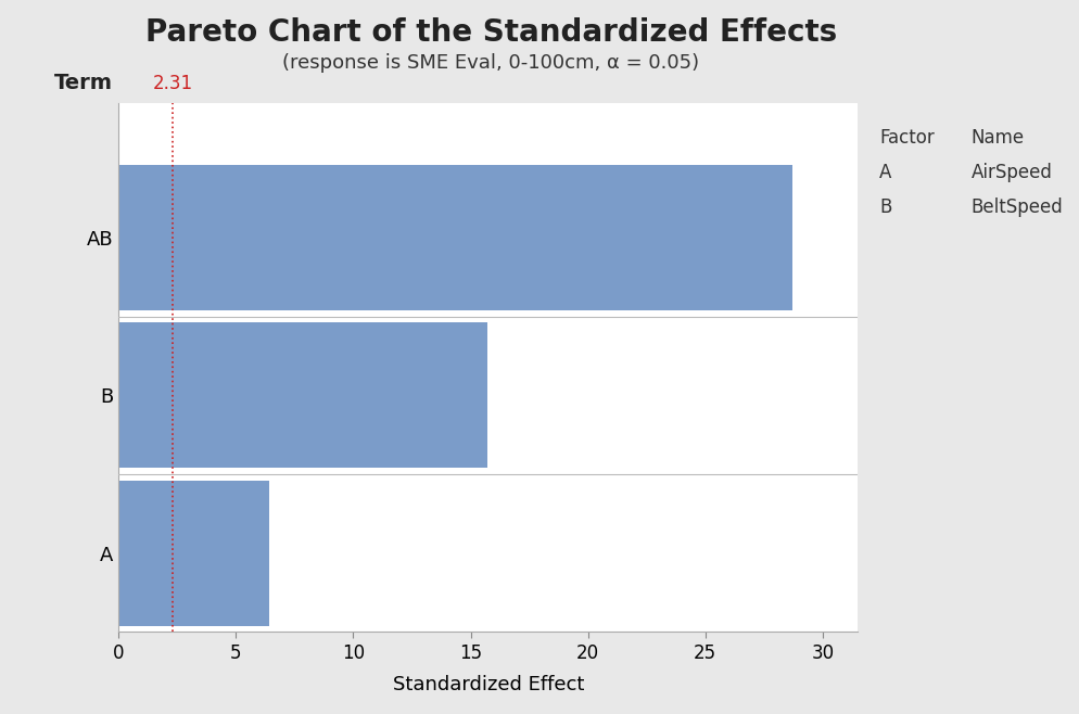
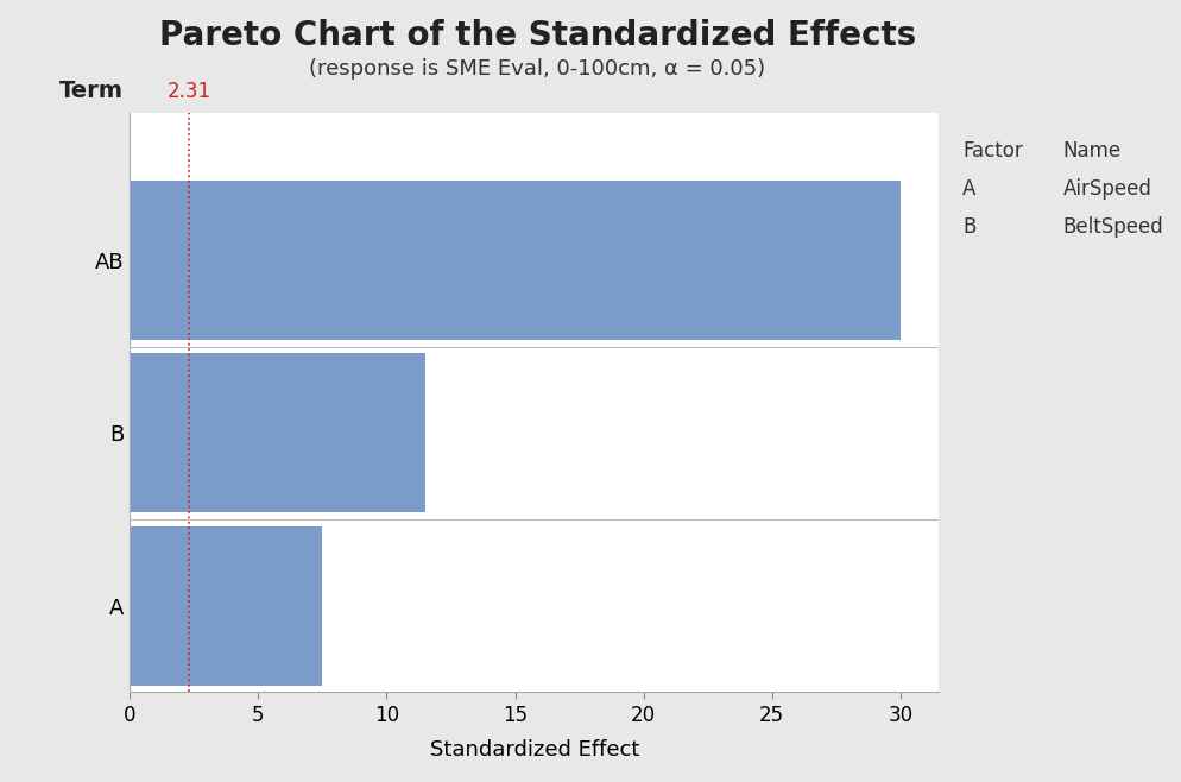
AB: 28.7 -> 30.0
B: 15.7 -> 11.5
A: 6.4 -> 7.5
